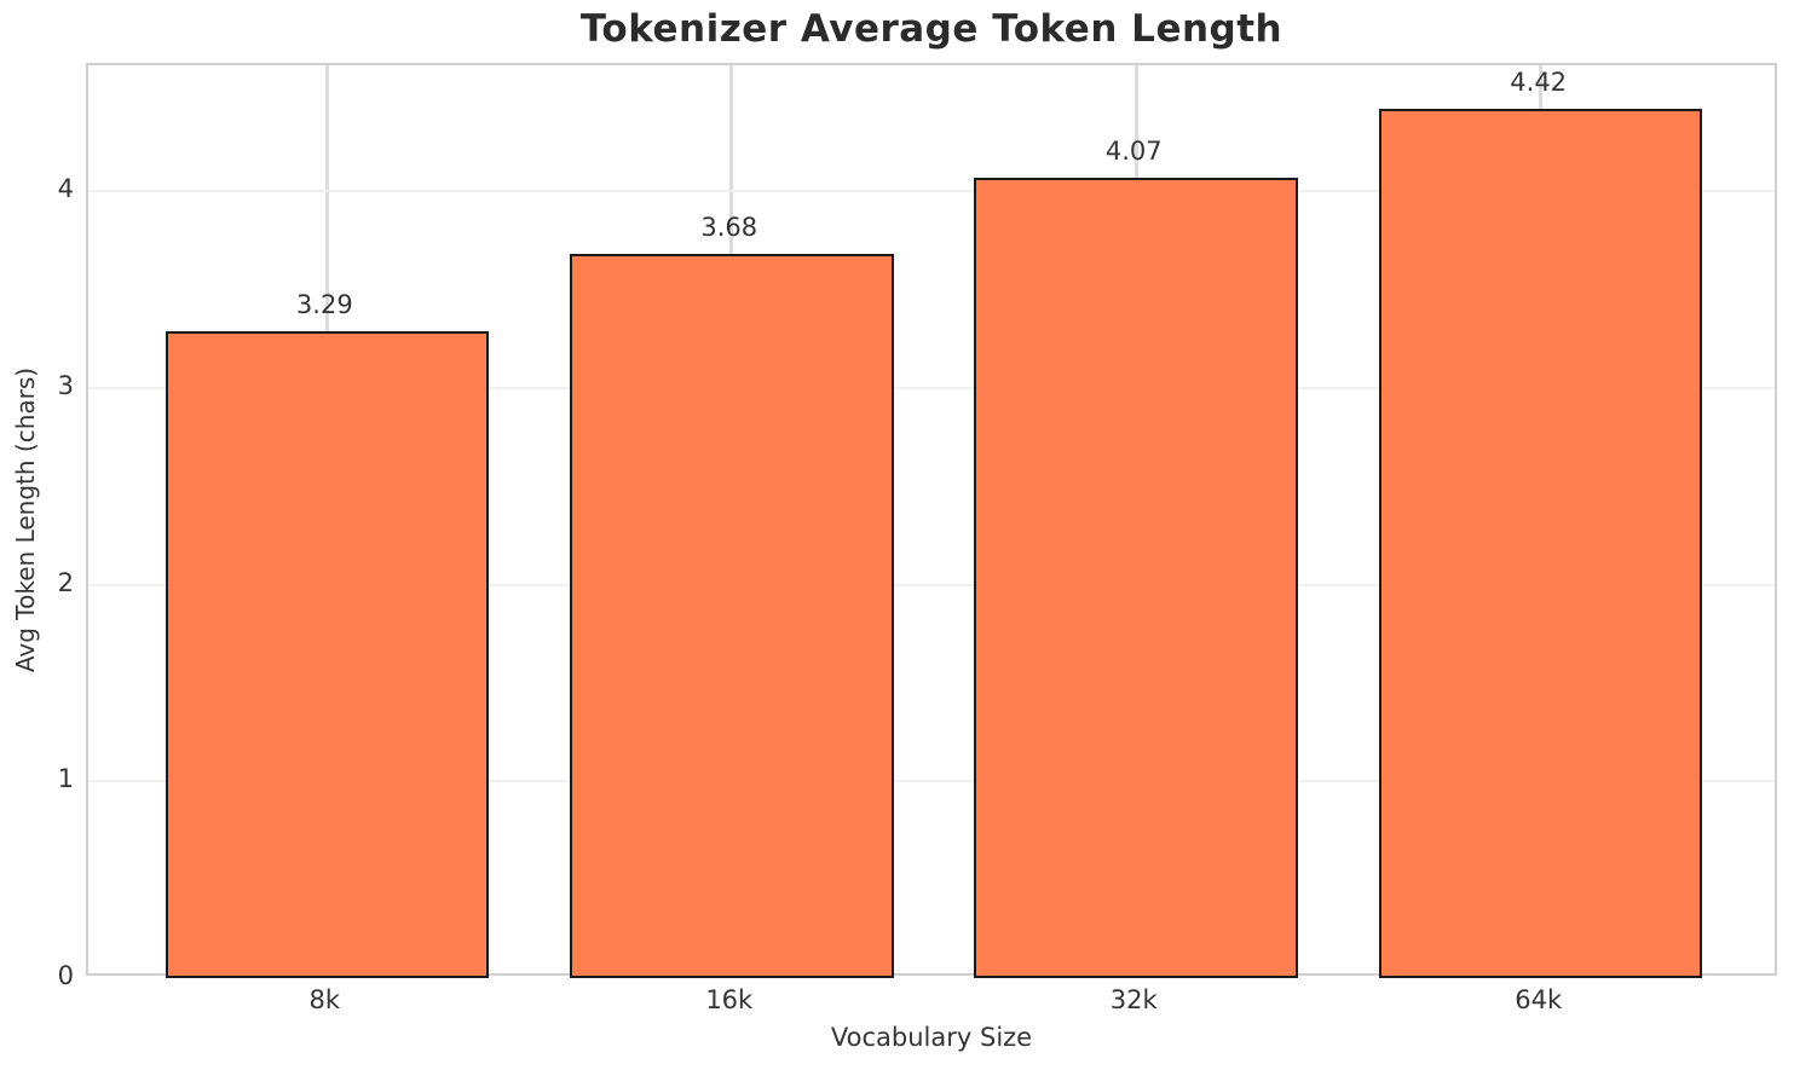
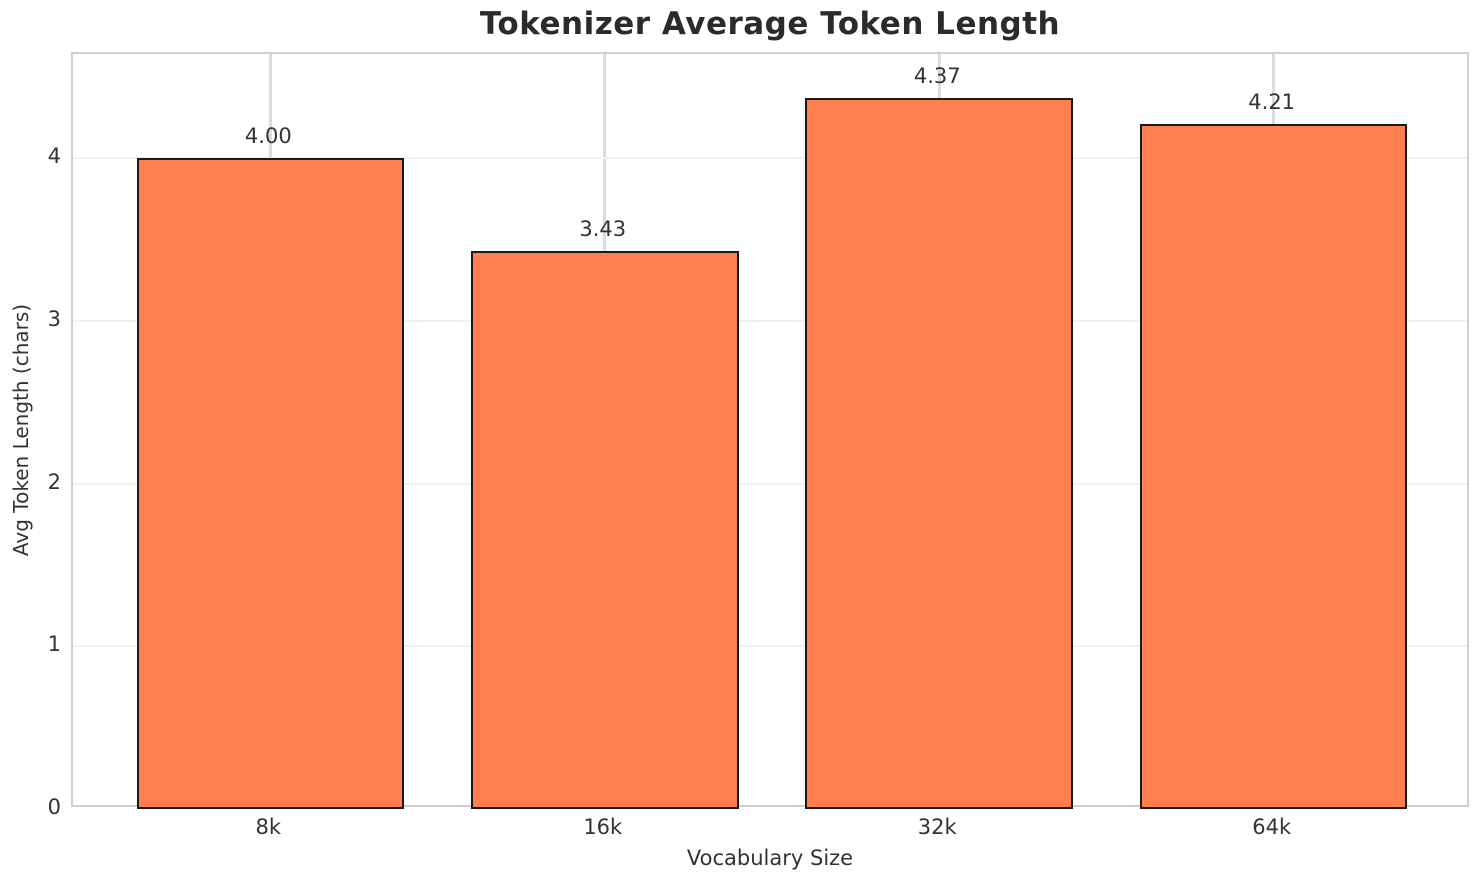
8k: 3.29 -> 4.00
16k: 3.68 -> 3.43
32k: 4.07 -> 4.37
64k: 4.42 -> 4.21
